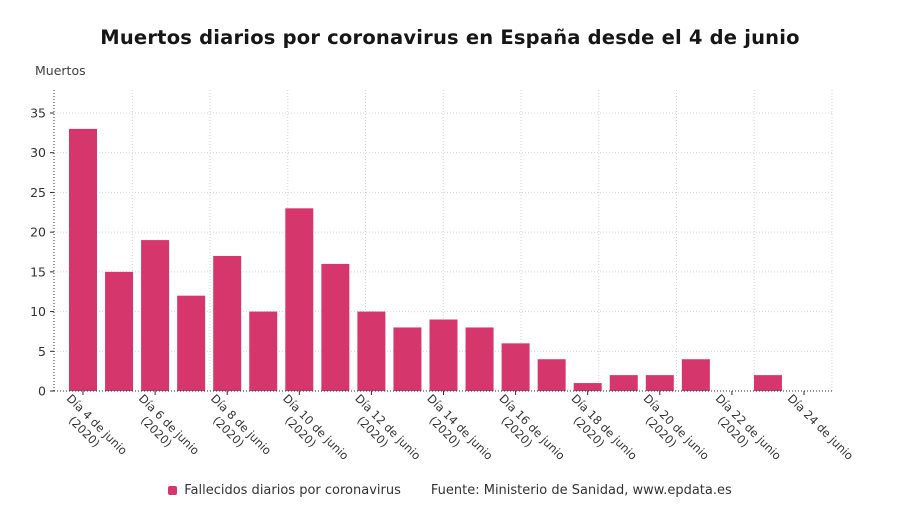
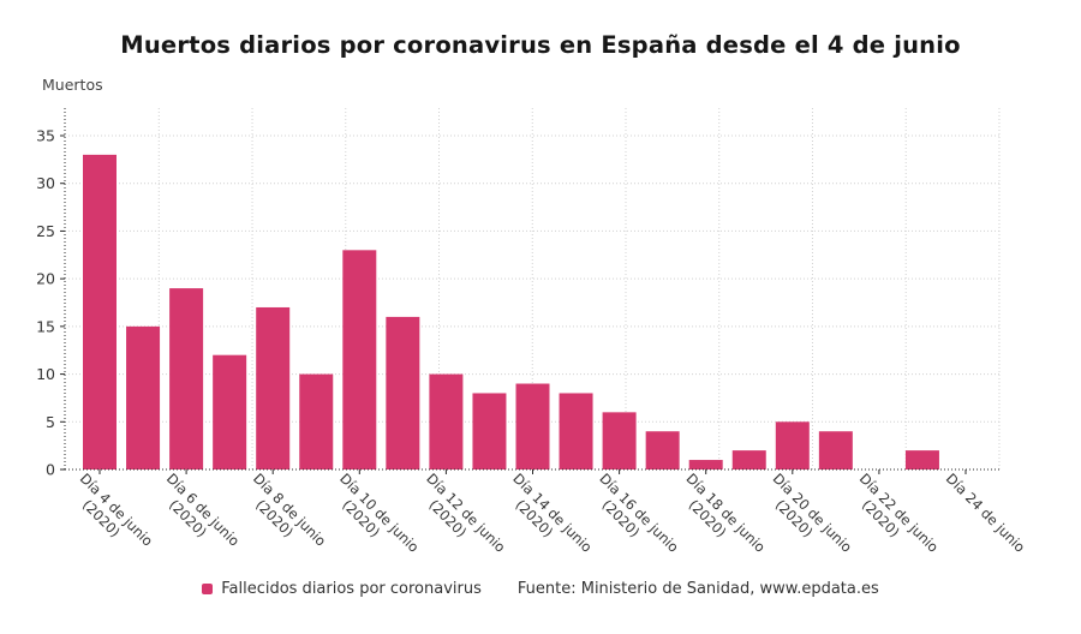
Día 20 de junio (2020): 2 -> 5
